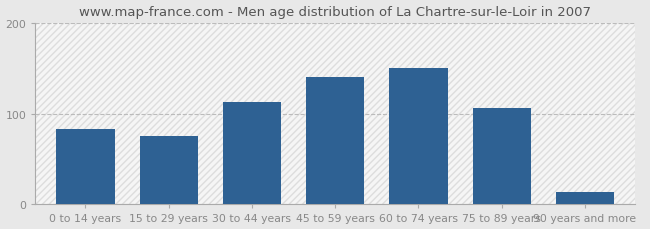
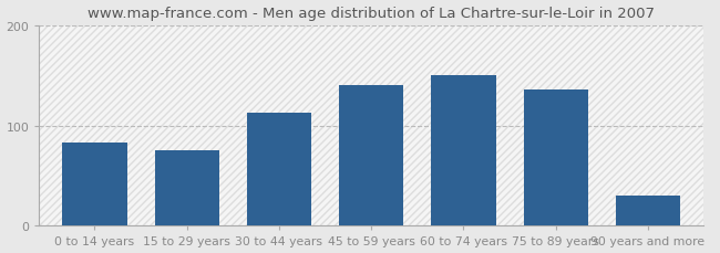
75 to 89 years: 106 -> 136
90 years and more: 14 -> 30
